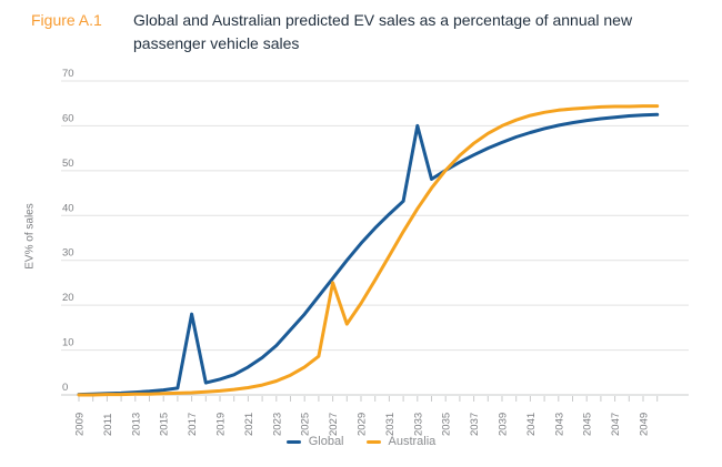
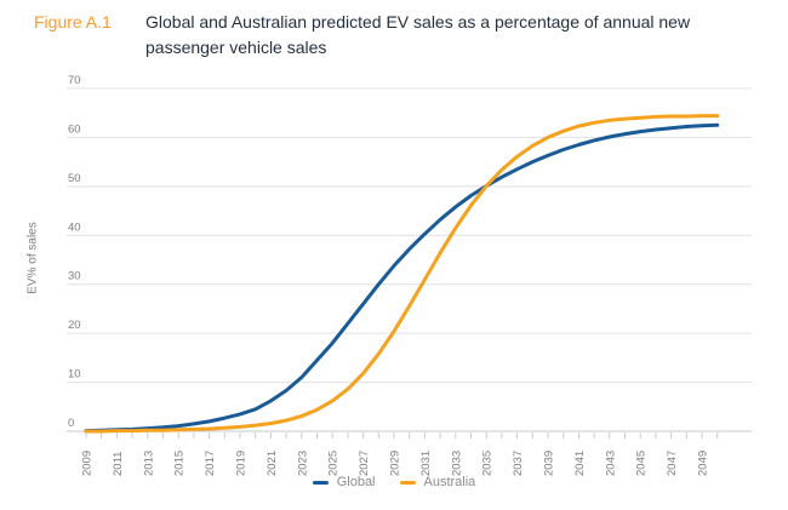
Global/2017: 18 -> 2
Australia/2027: 25 -> 12
Global/2033: 60 -> 46
